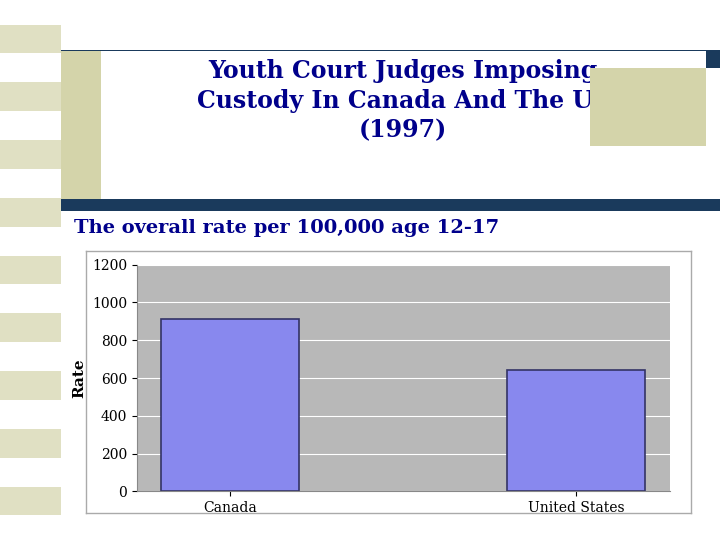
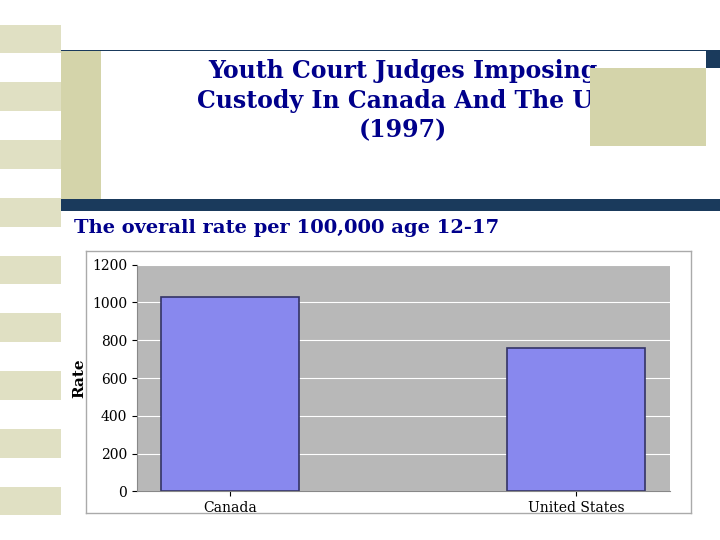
Canada: 910 -> 1030
United States: 640 -> 760
